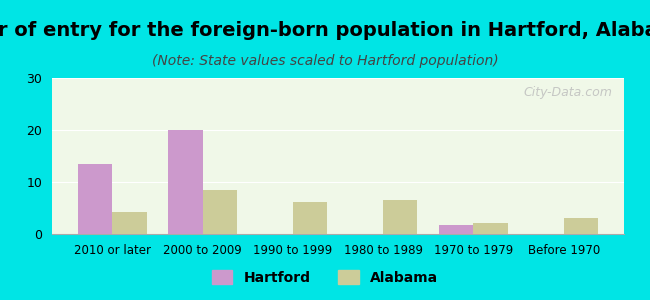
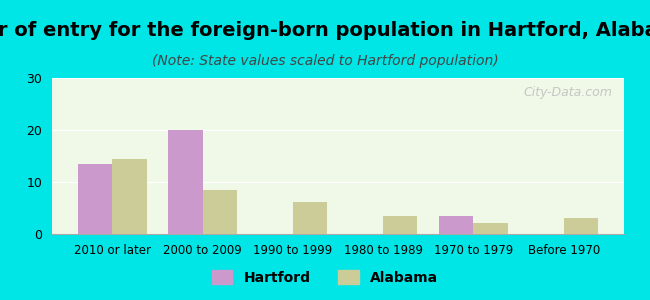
Alabama/2010 or later: 4.2 -> 14.5
Alabama/1980 to 1989: 6.6 -> 3.5
Hartford/1970 to 1979: 1.8 -> 3.5
